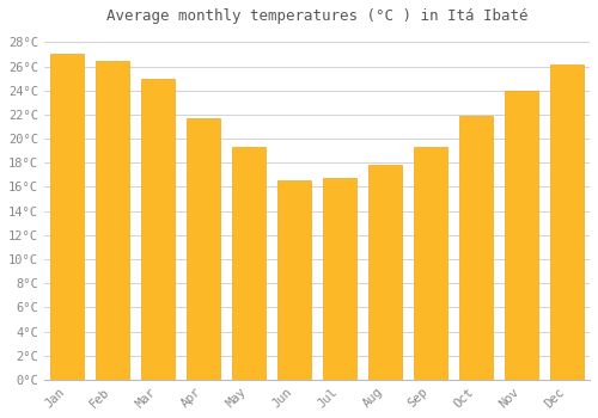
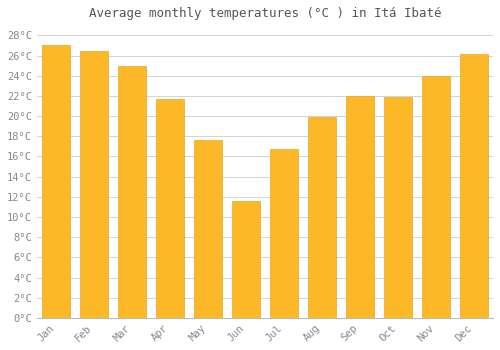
May: 19.3°C -> 17.6°C
Jun: 16.5°C -> 11.6°C
Aug: 17.8°C -> 19.9°C
Sep: 19.3°C -> 22.0°C
